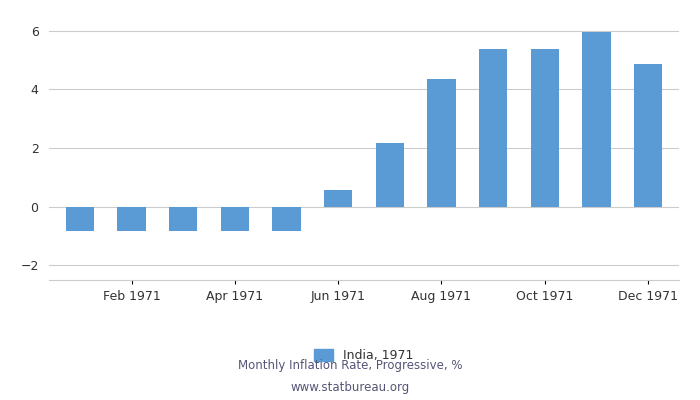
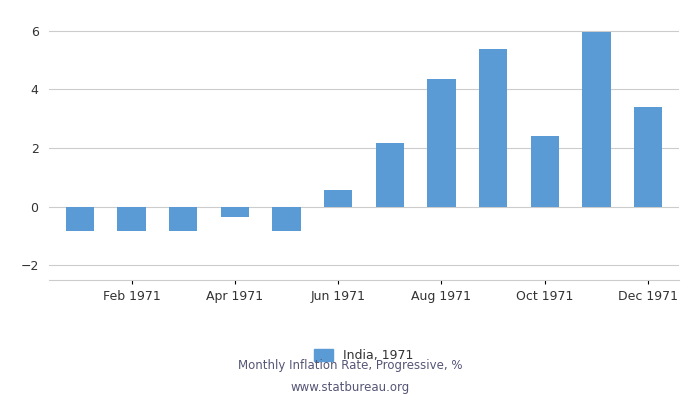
Apr 1971: -0.82 -> -0.35
Oct 1971: 5.38 -> 2.40
Dec 1971: 4.85 -> 3.40
